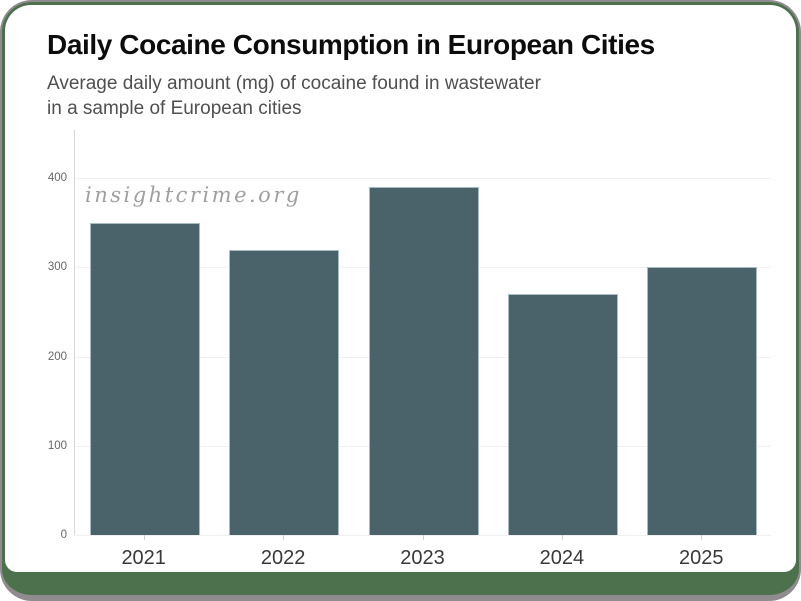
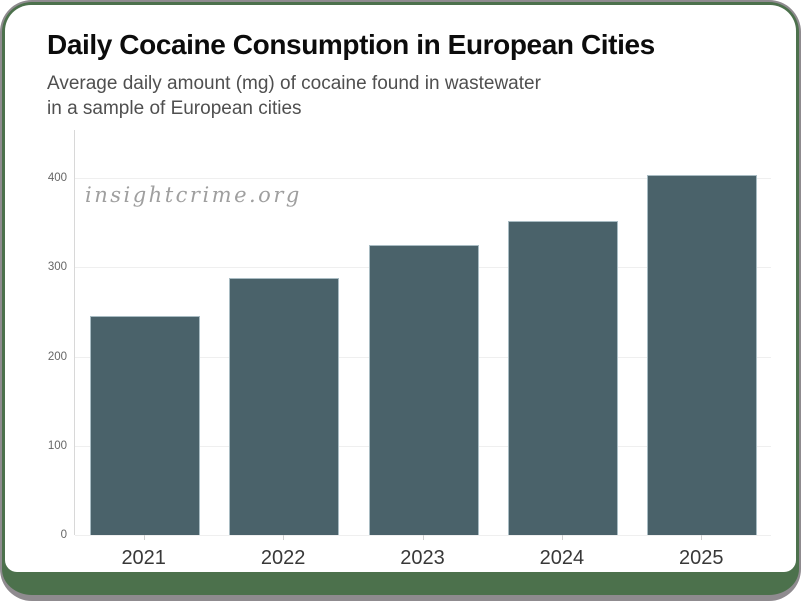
2021: 350 -> 240
2022: 320 -> 290
2023: 390 -> 320
2024: 270 -> 350
2025: 300 -> 400
